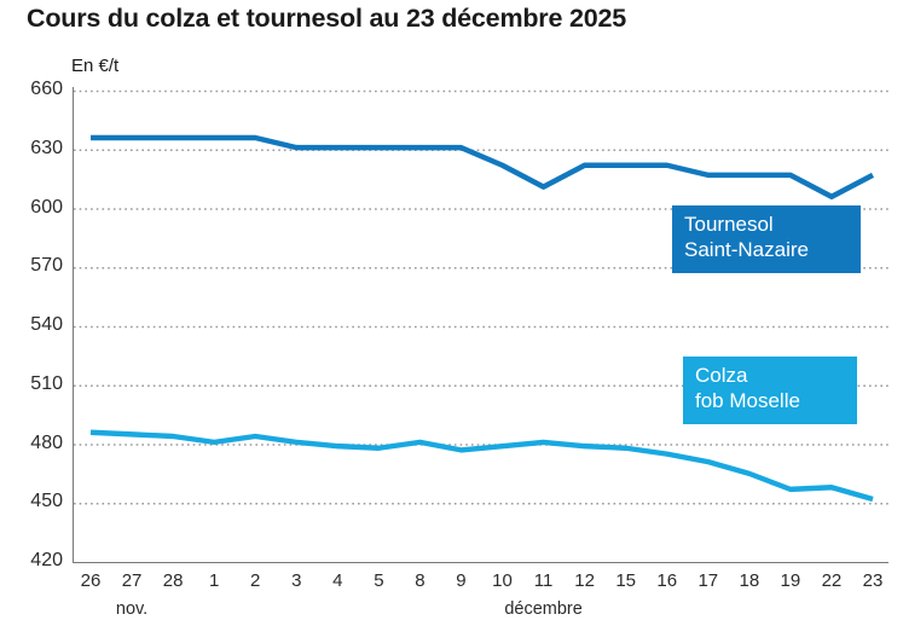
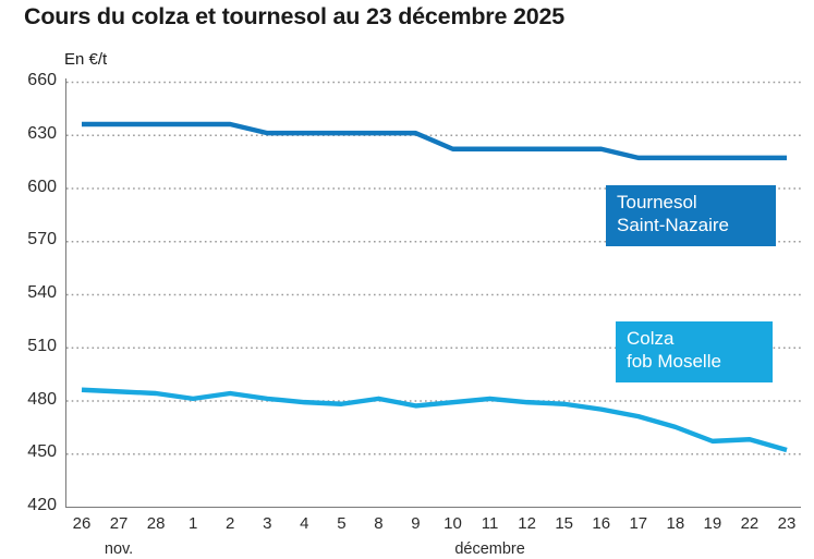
Tournesol Saint-Nazaire/11: 611 -> 622
Tournesol Saint-Nazaire/22: 606 -> 617
